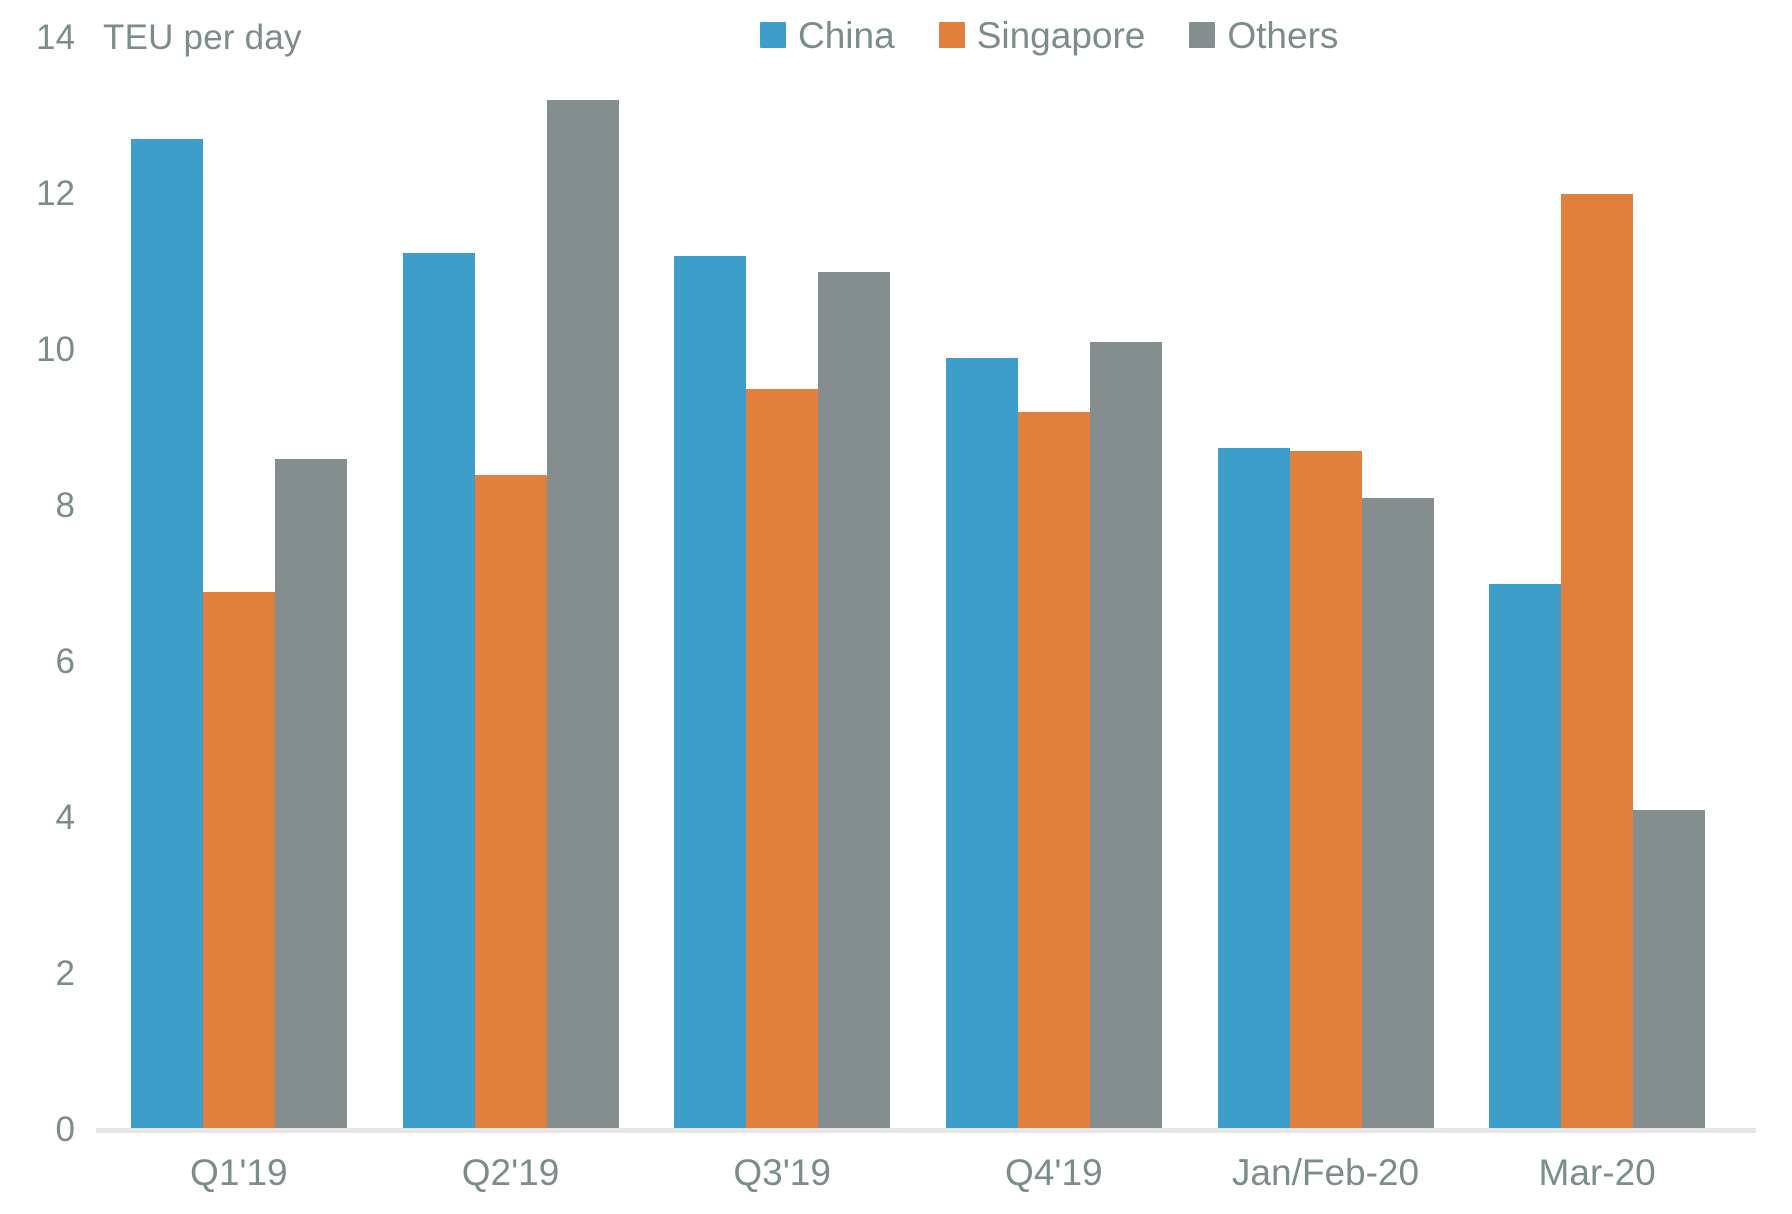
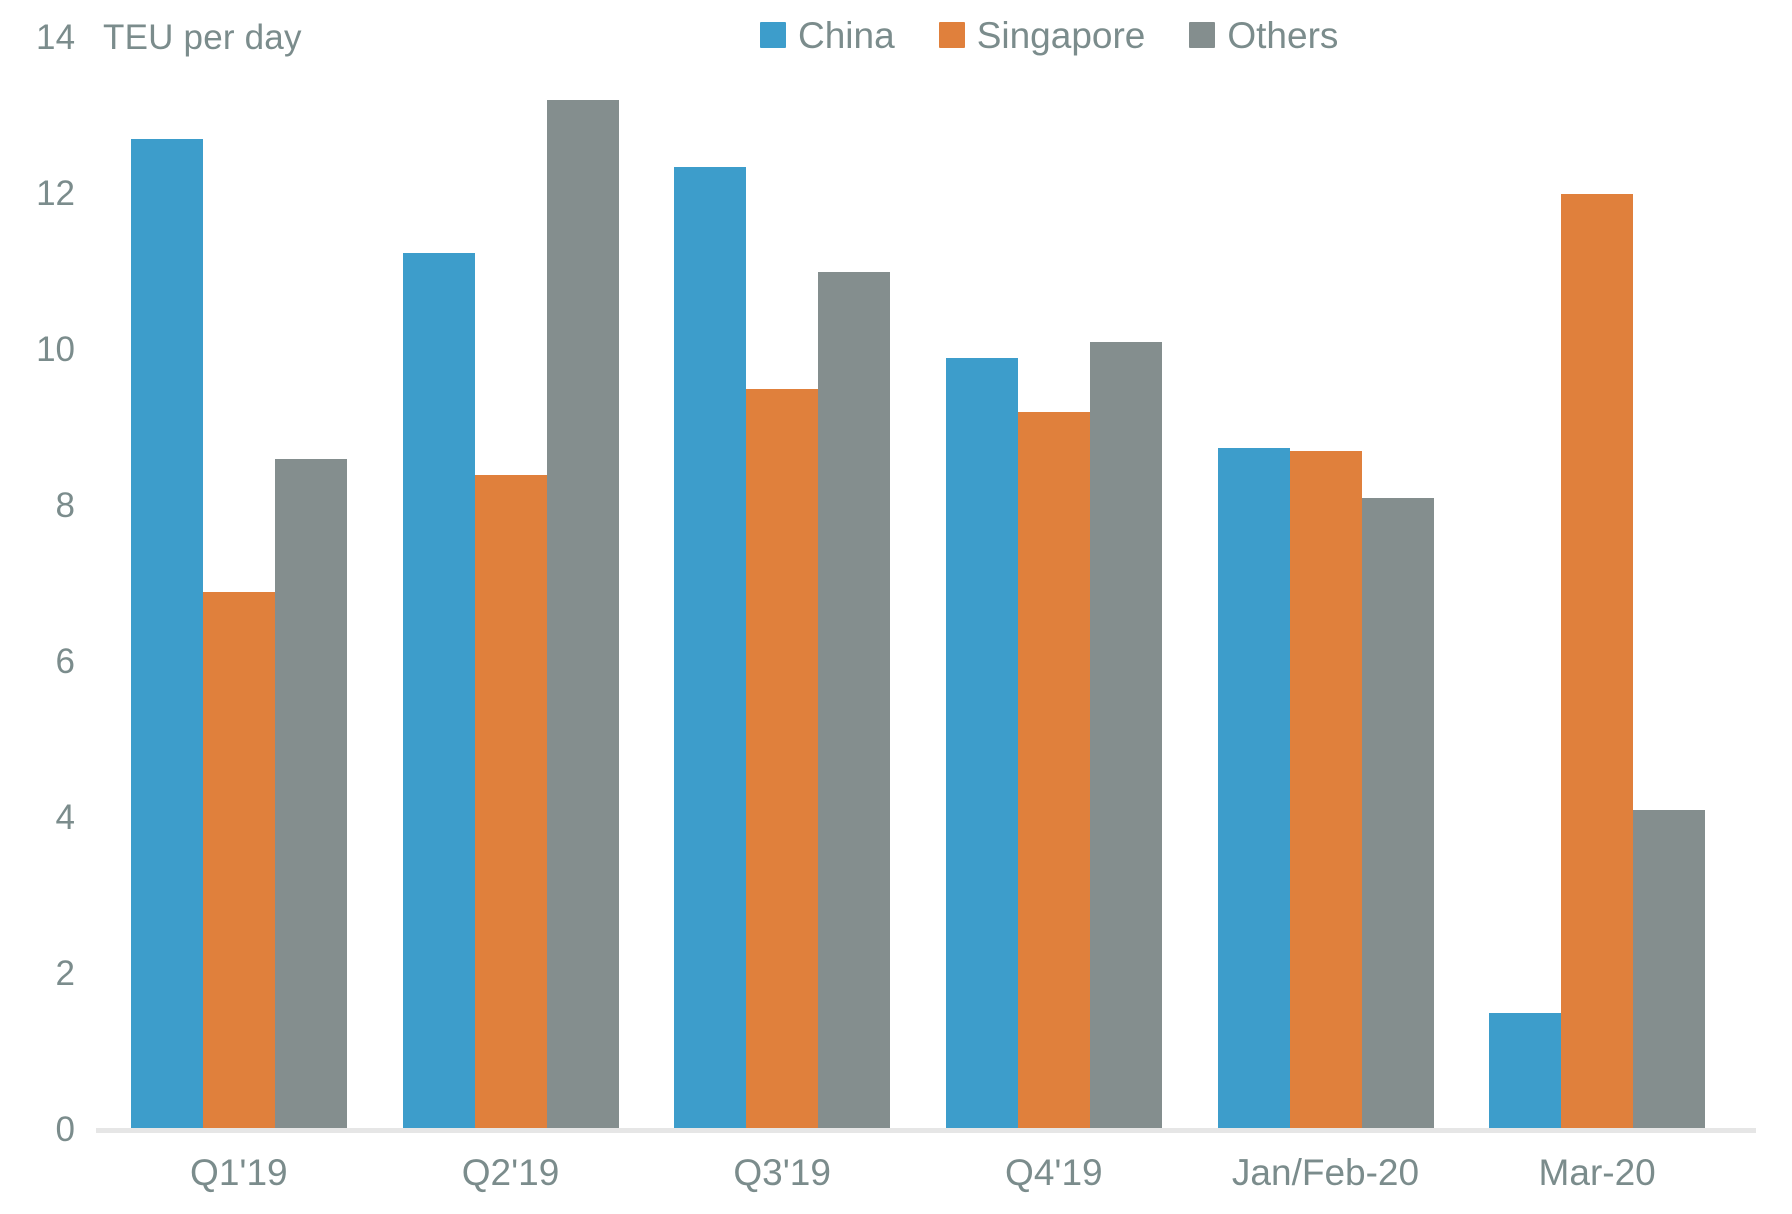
China/Q3'19: 11.2 -> 12.3
China/Mar-20: 7.0 -> 1.5
